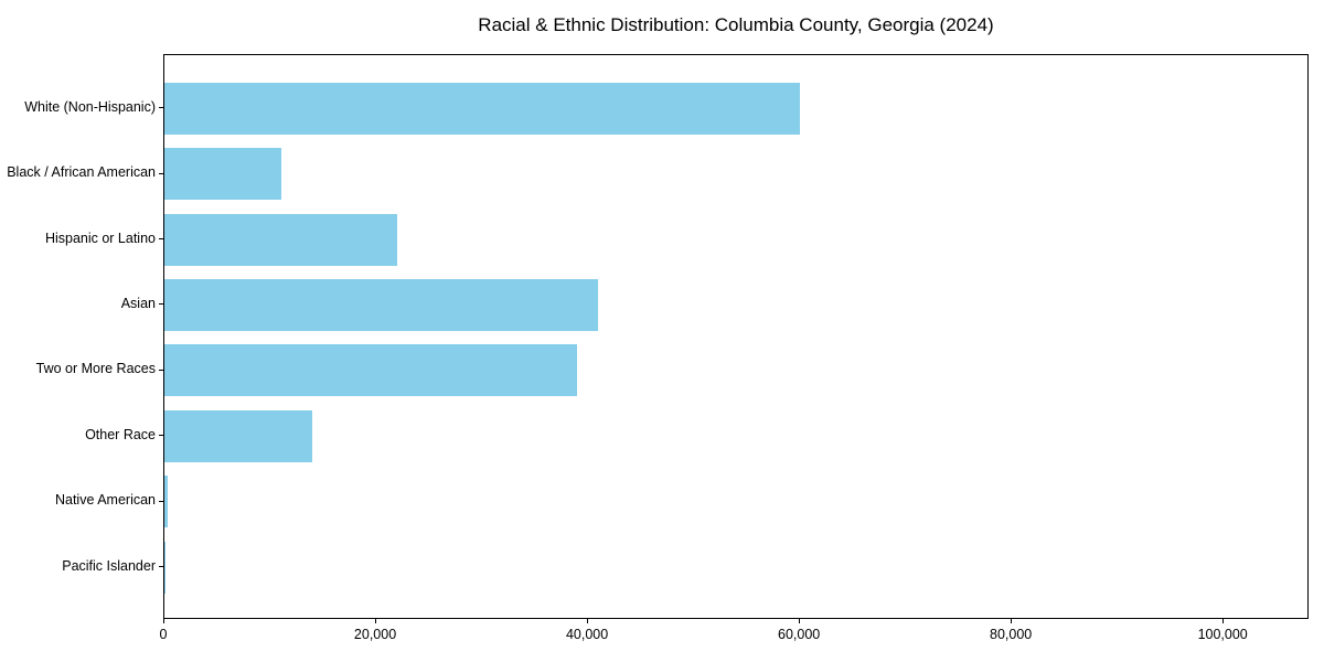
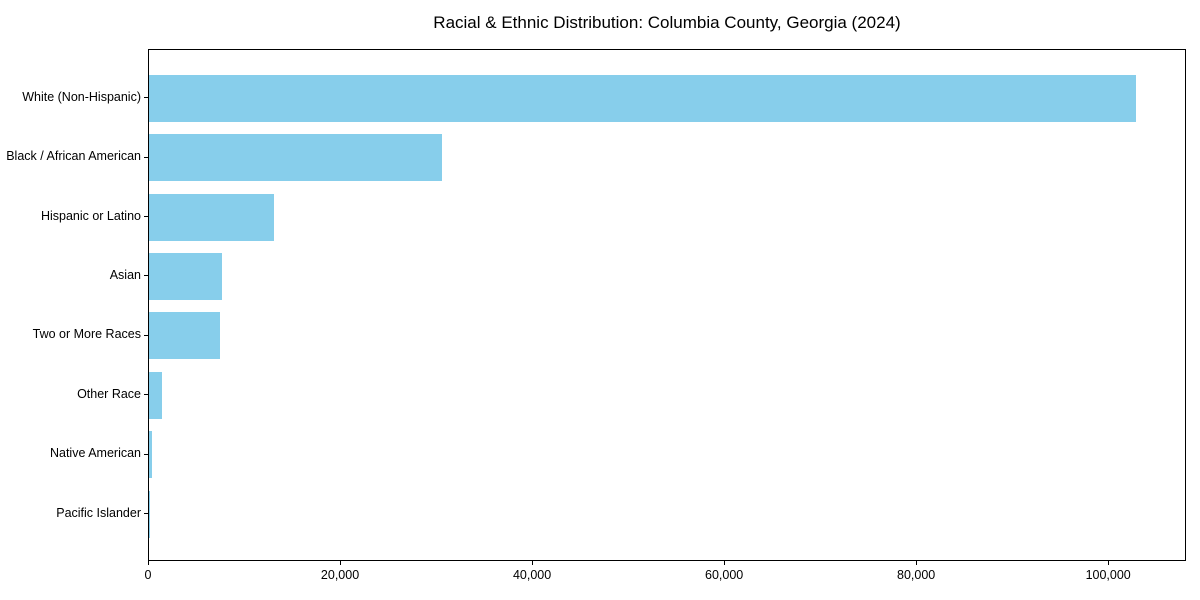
White (Non-Hispanic): 60000 -> 103000
Black / African American: 11000 -> 30000
Hispanic or Latino: 22000 -> 13000
Asian: 41000 -> 8000
Two or More Races: 39000 -> 7000
Other Race: 14000 -> 1000
